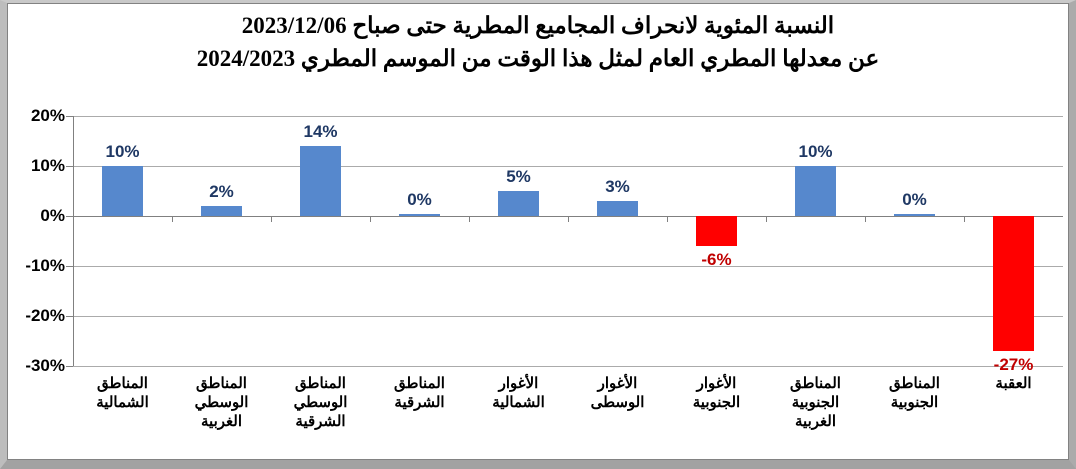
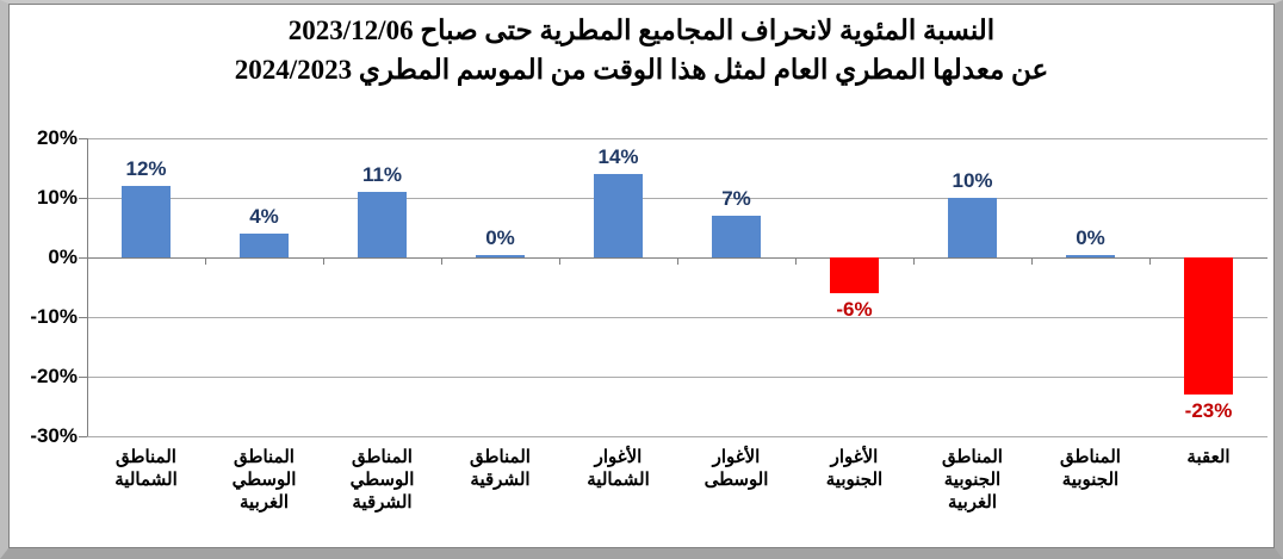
المناطق الشمالية: 10% -> 12%
المناطق الوسطي الغربية: 2% -> 4%
المناطق الوسطي الشرقية: 14% -> 11%
الأغوار الشمالية: 5% -> 14%
الأغوار الوسطى: 3% -> 7%
العقبة: -27% -> -23%
